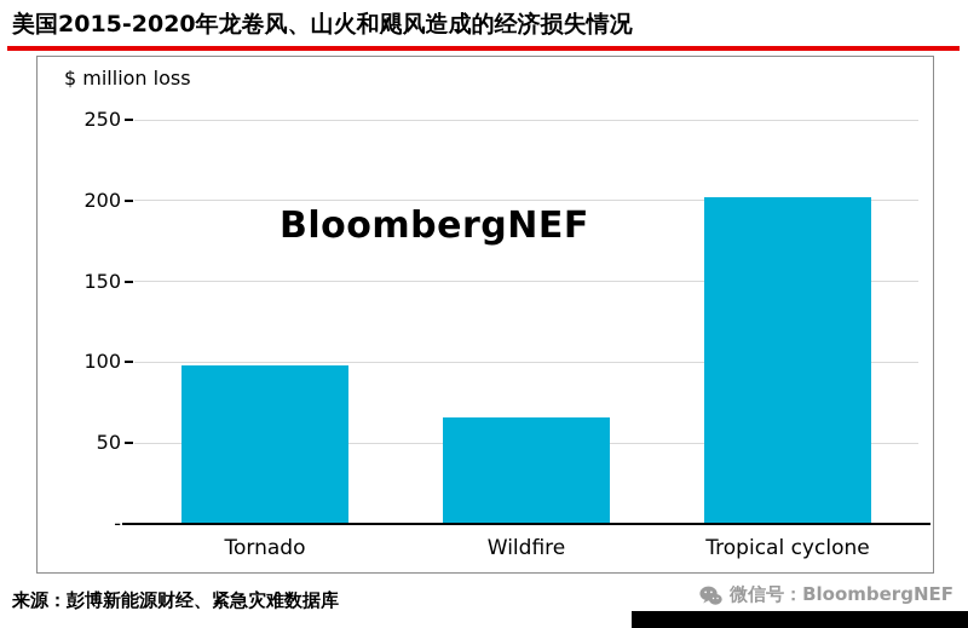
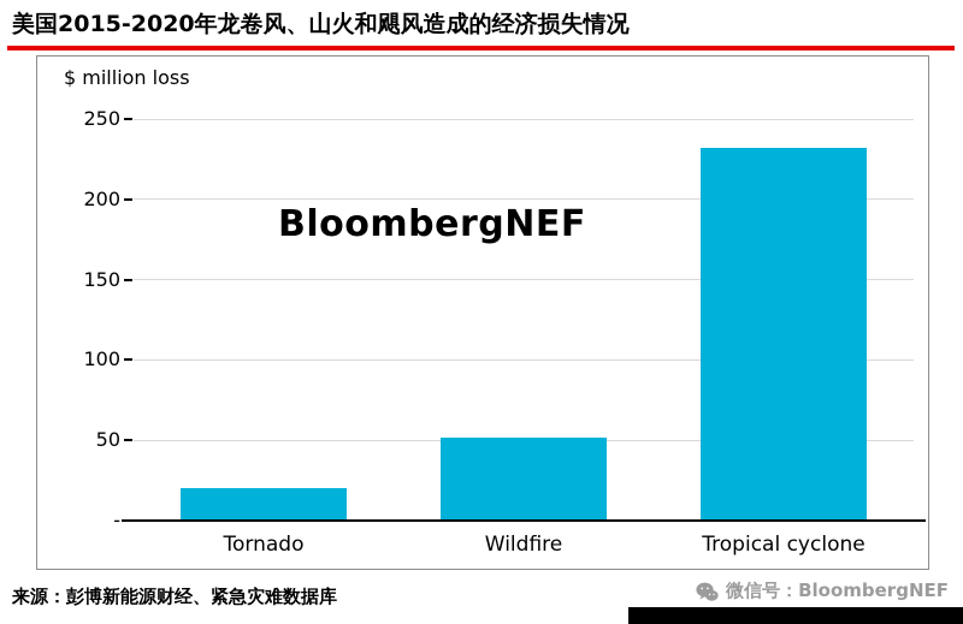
Tornado: 98 -> 20
Wildfire: 66 -> 52
Tropical cyclone: 202 -> 232
